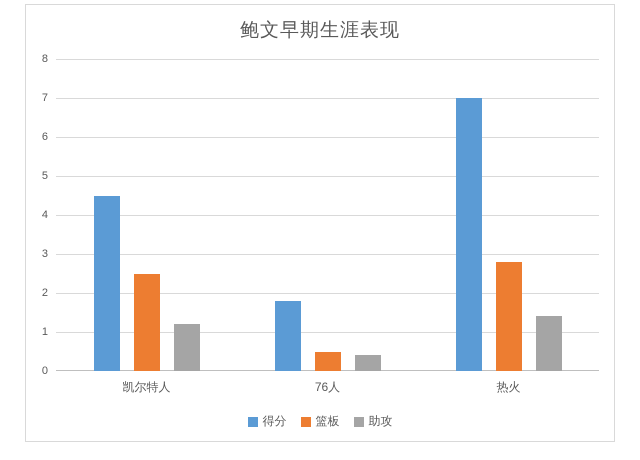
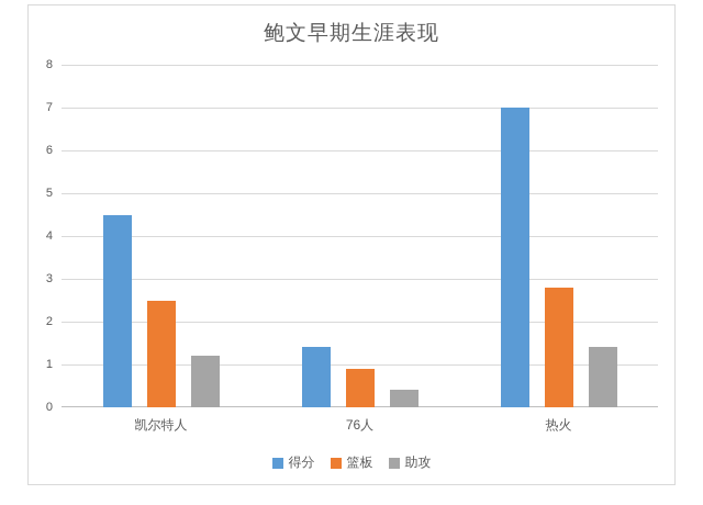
得分/76人: 1.8 -> 1.4
篮板/76人: 0.5 -> 0.9
